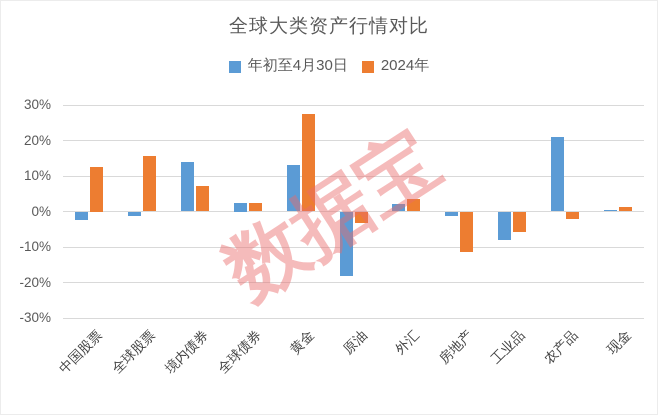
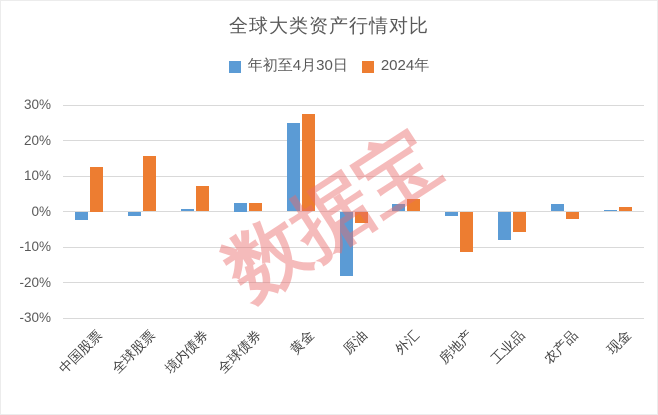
年初至4月30日/境内债券: 14% -> 1%
年初至4月30日/黄金: 13% -> 25%
年初至4月30日/农产品: 21% -> 2%
